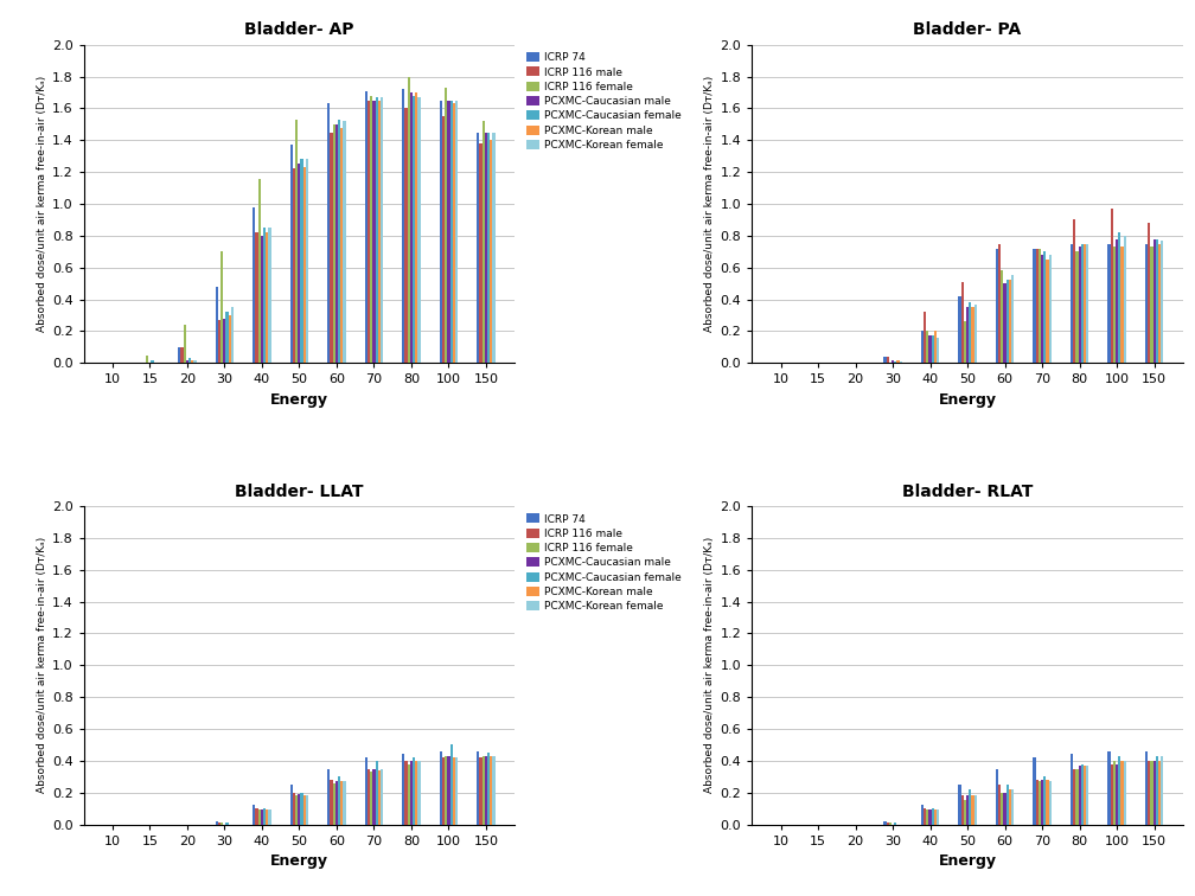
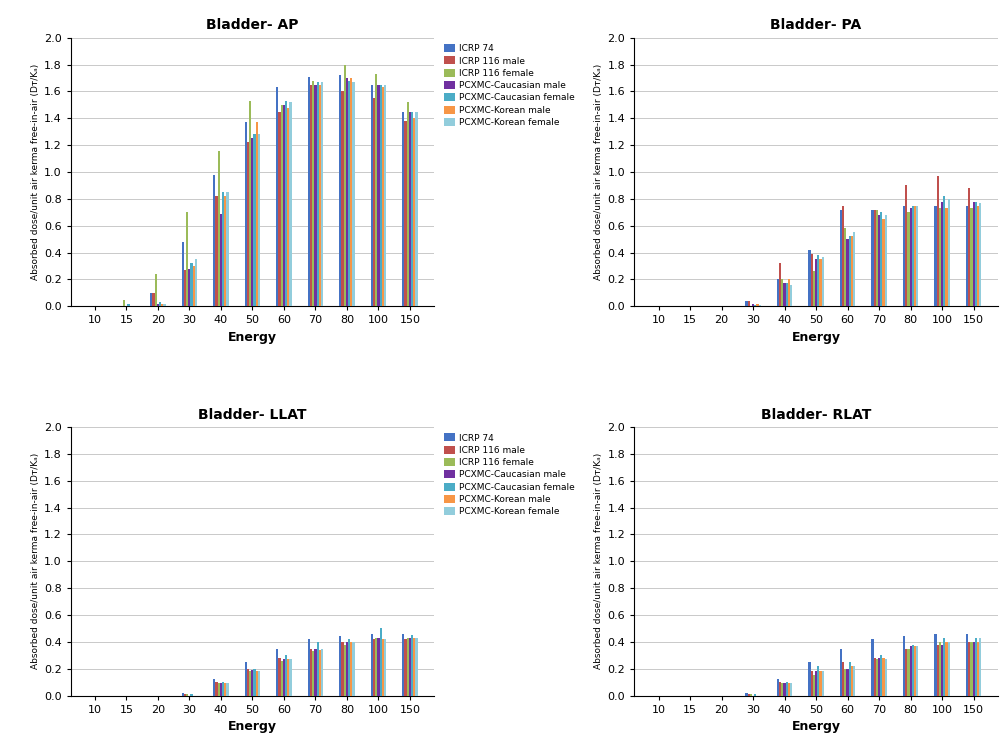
Bladder- AP/PCXMC-Caucasian male/40: 0.80 -> 0.69
Bladder- AP/PCXMC-Korean male/50: 1.23 -> 1.37
Bladder- PA/ICRP 116 male/50: 0.51 -> 0.39
